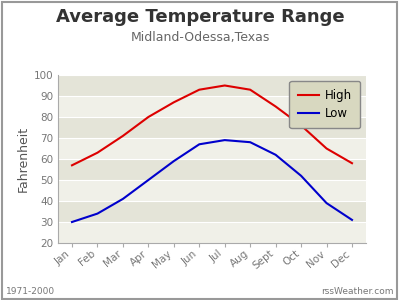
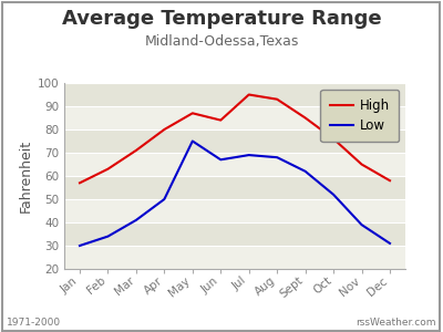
Low/May: 59 -> 75
High/Jun: 93 -> 84
